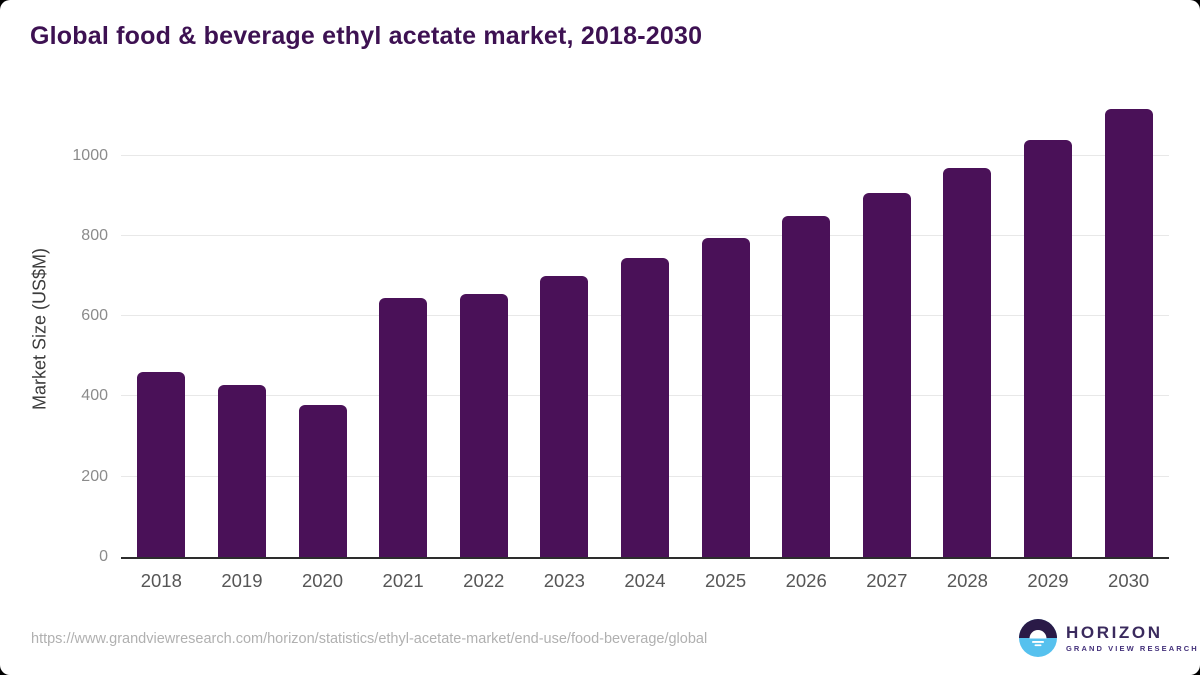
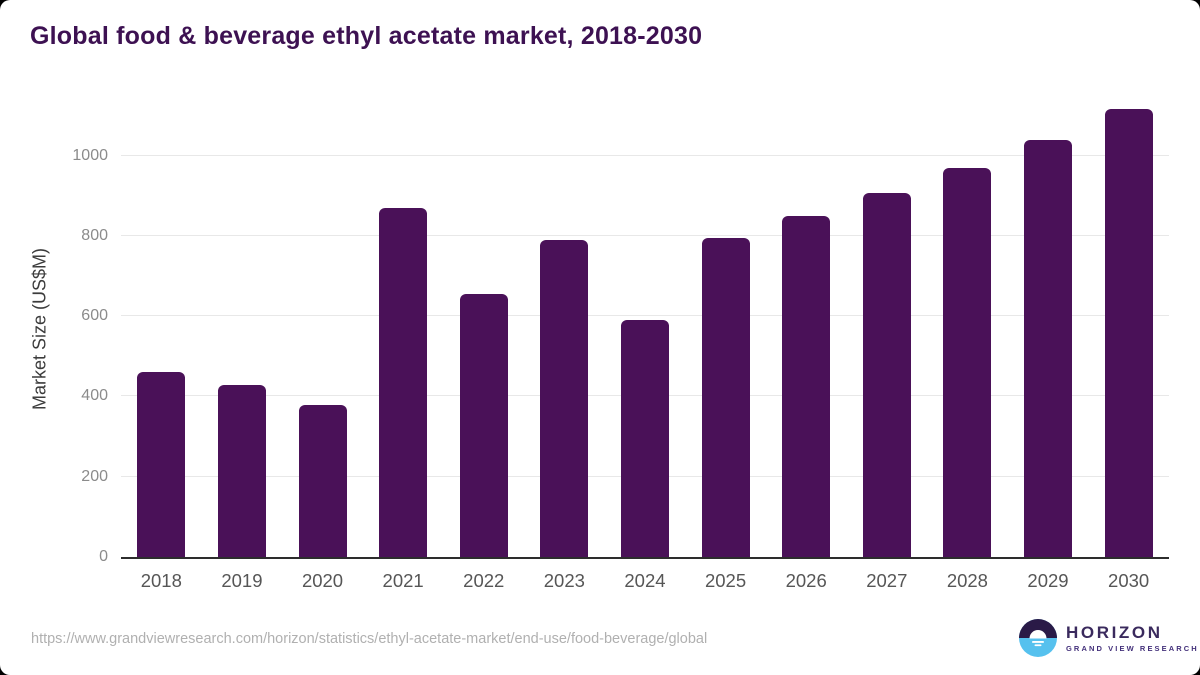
2021: 640 -> 870
2023: 700 -> 790
2024: 740 -> 590
